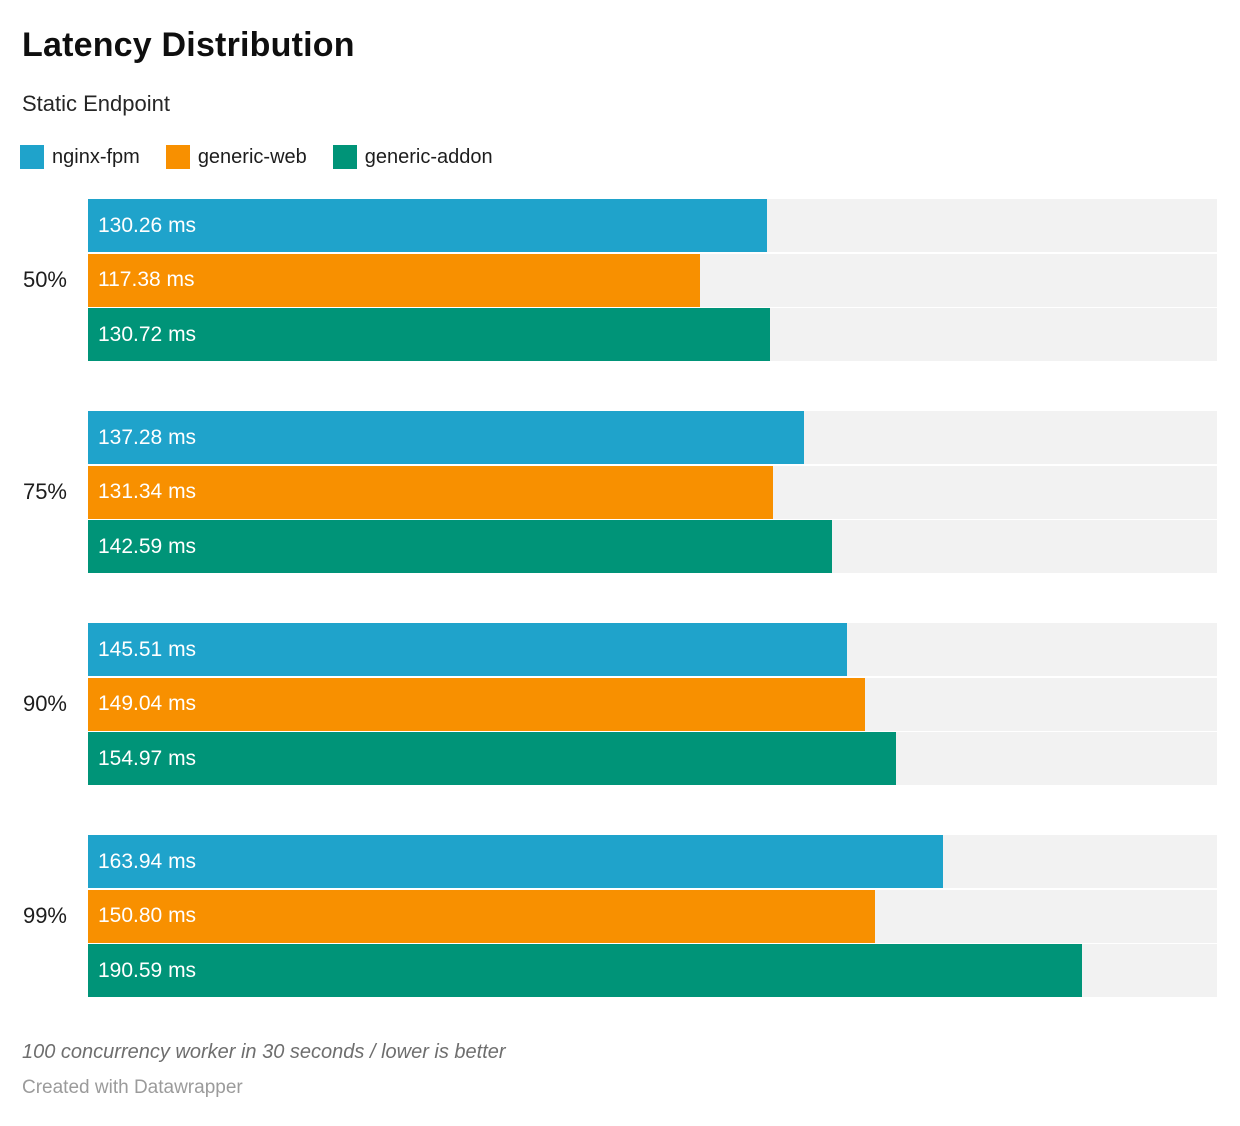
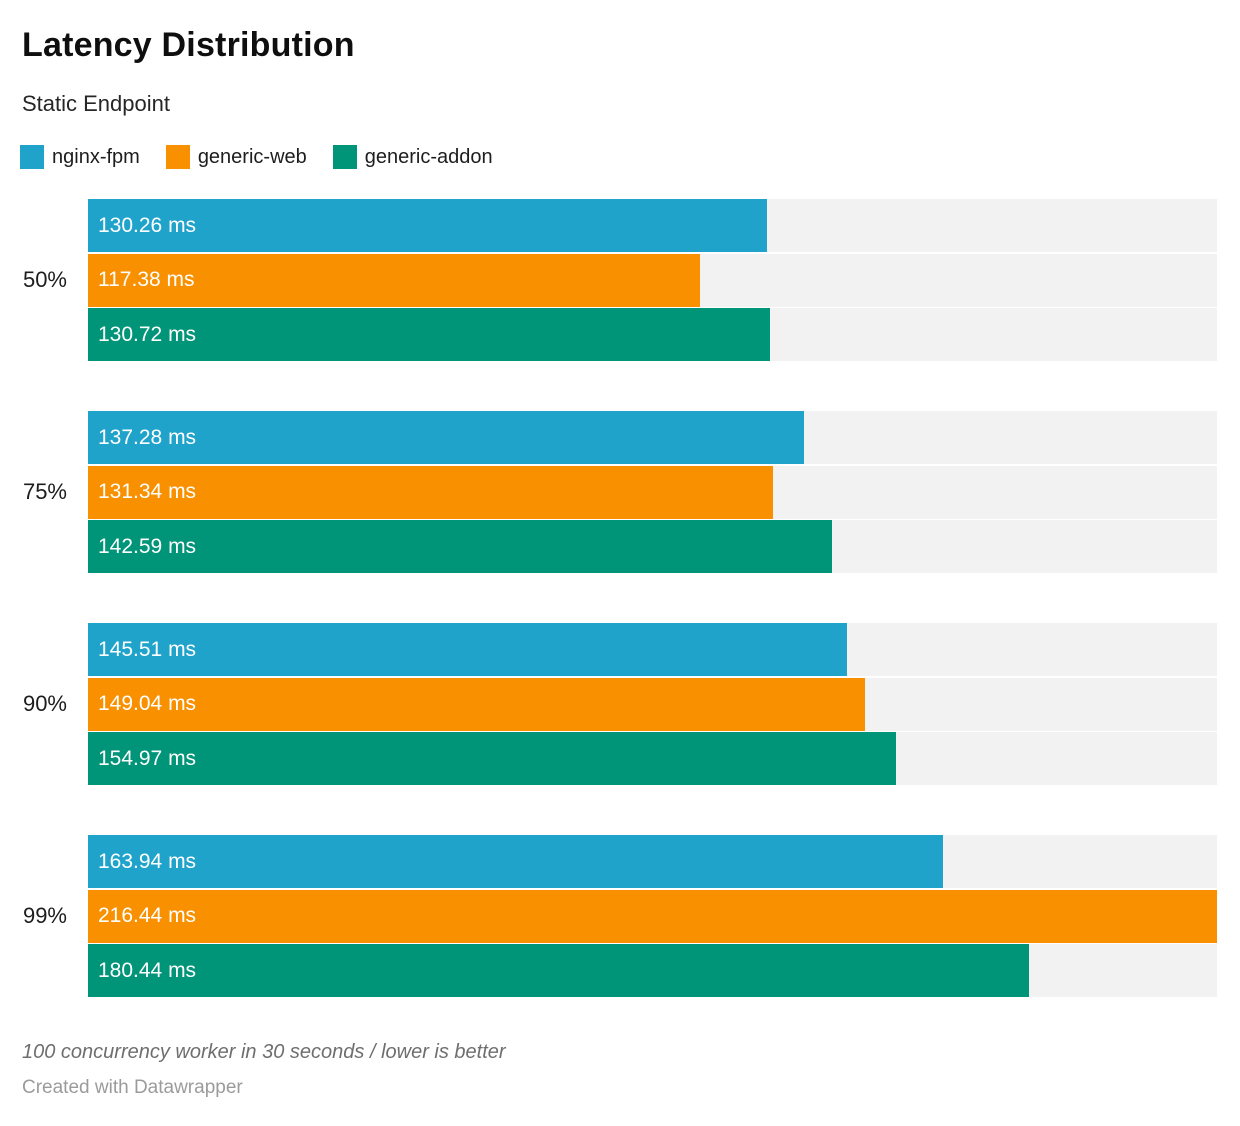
generic-web/99%: 150.80 -> 216.44
generic-addon/99%: 190.59 -> 180.44
